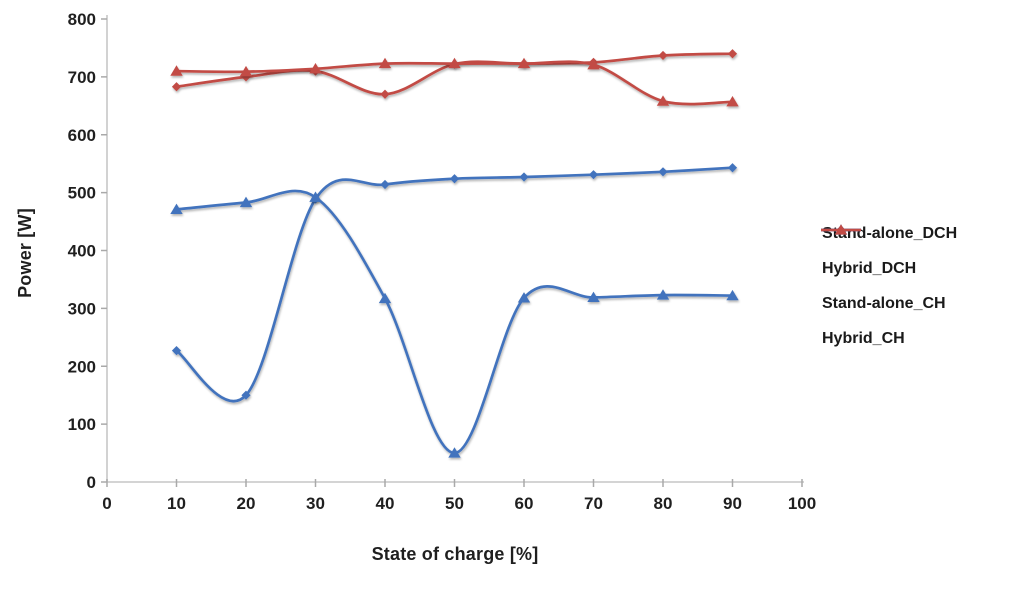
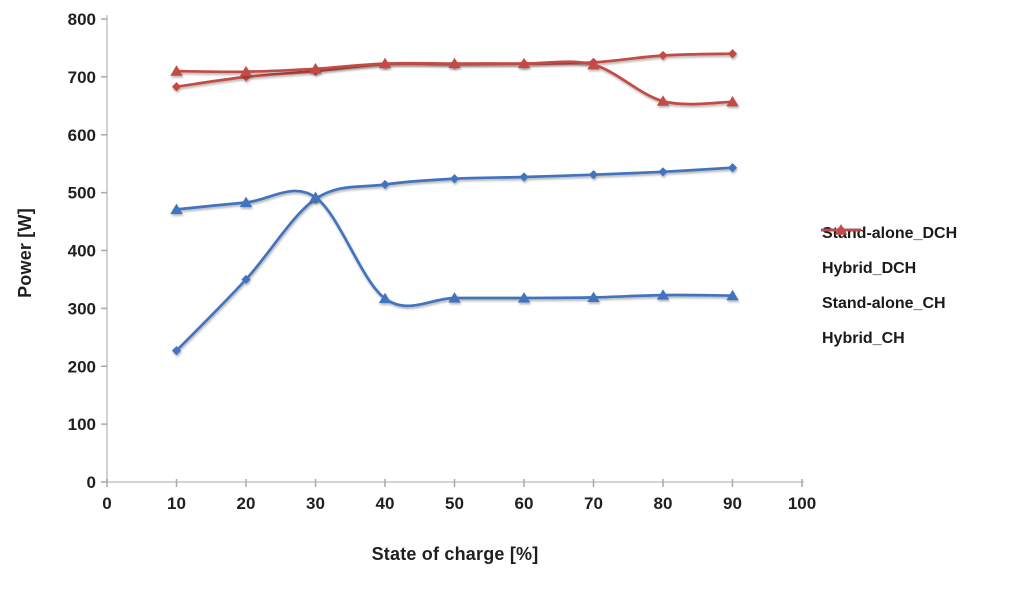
Stand-alone_DCH/20: 150 -> 350
Hybrid_DCH/40: 670 -> 720
Stand-alone_CH/50: 50 -> 320
